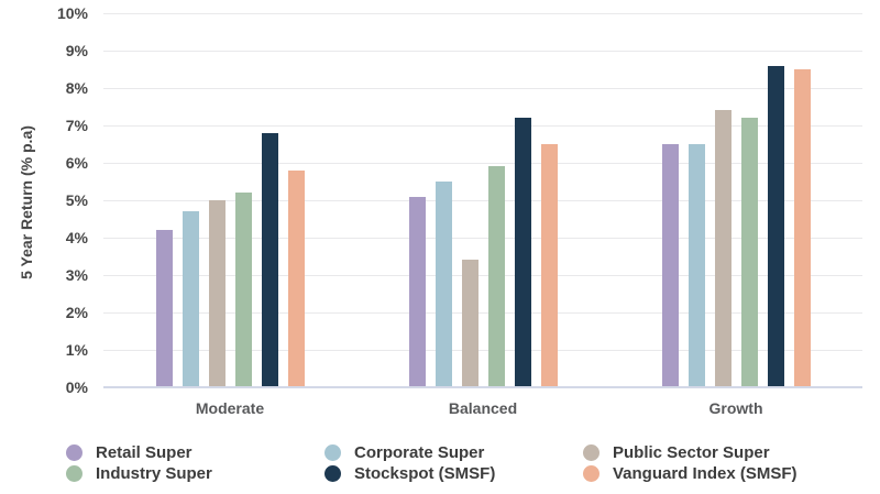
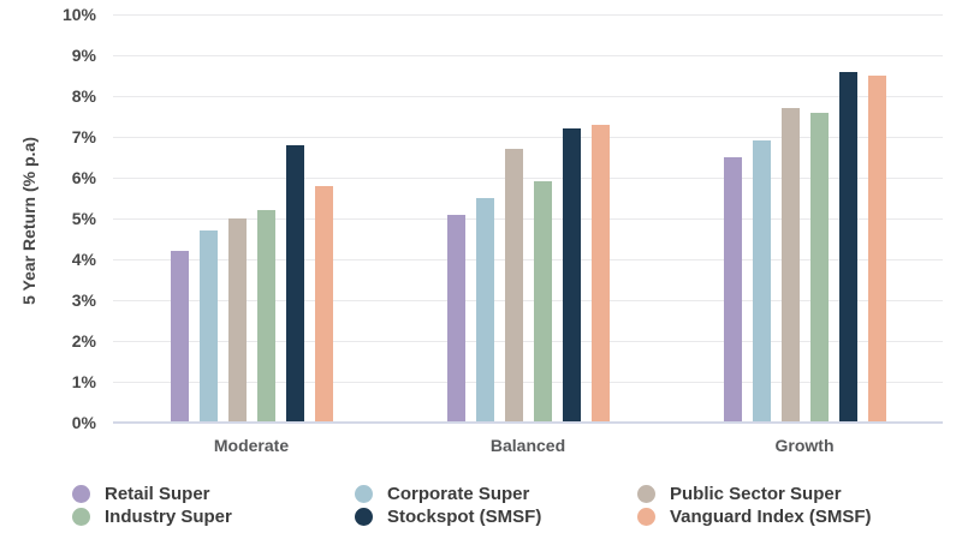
Public Sector Super/Balanced: 3.4% -> 6.7%
Vanguard Index (SMSF)/Balanced: 6.5% -> 7.3%
Corporate Super/Growth: 6.5% -> 6.9%
Public Sector Super/Growth: 7.4% -> 7.7%
Industry Super/Growth: 7.2% -> 7.6%
